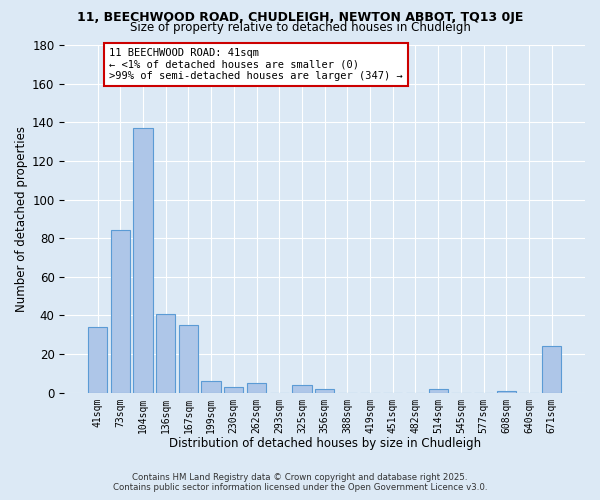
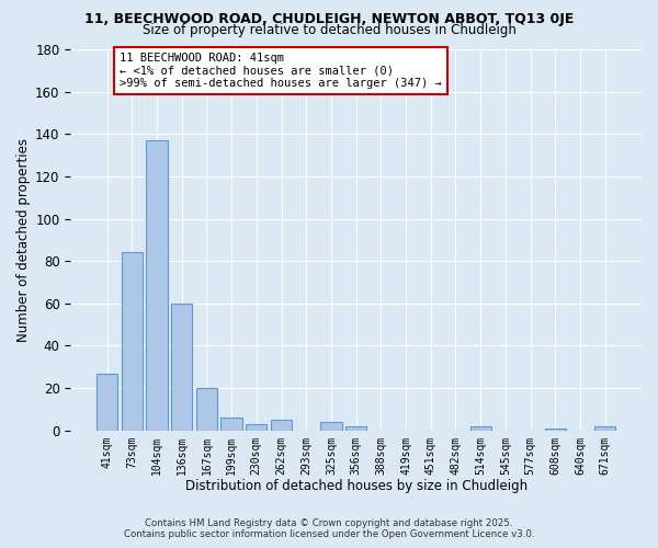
41sqm: 34 -> 27
136sqm: 41 -> 60
167sqm: 35 -> 20
671sqm: 24 -> 2
